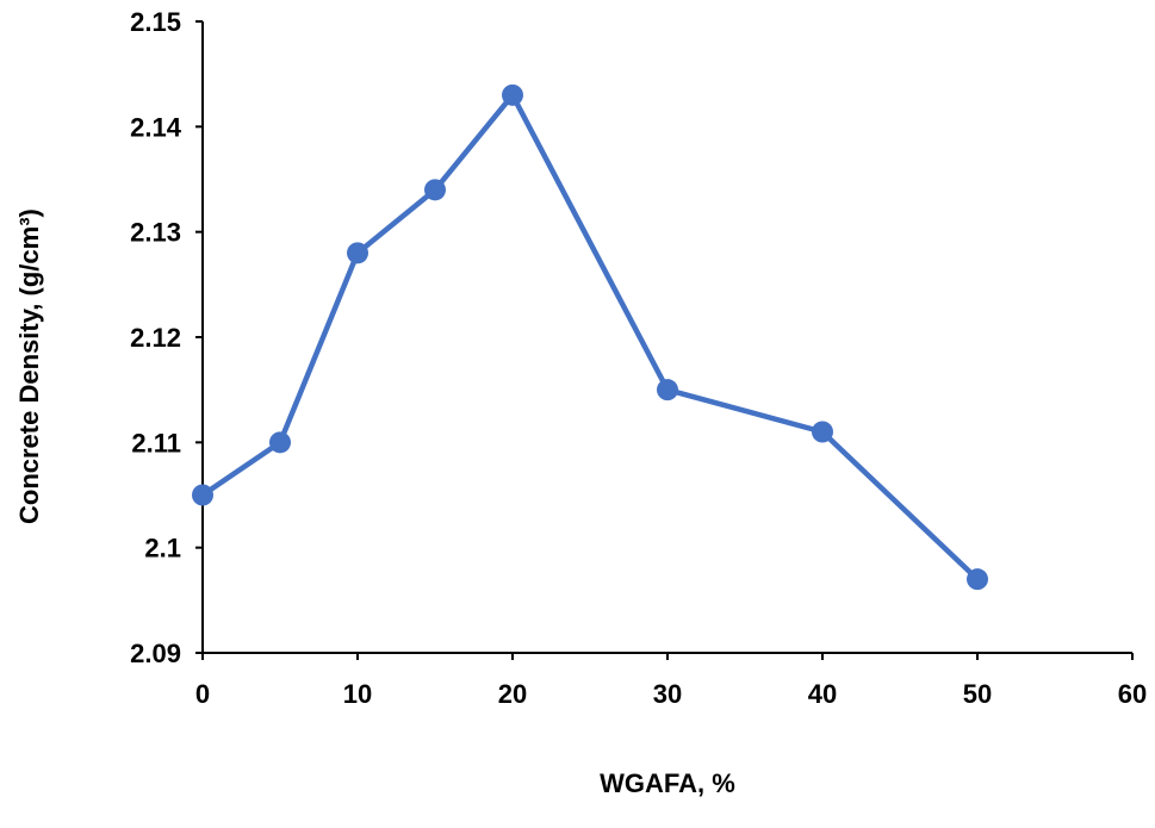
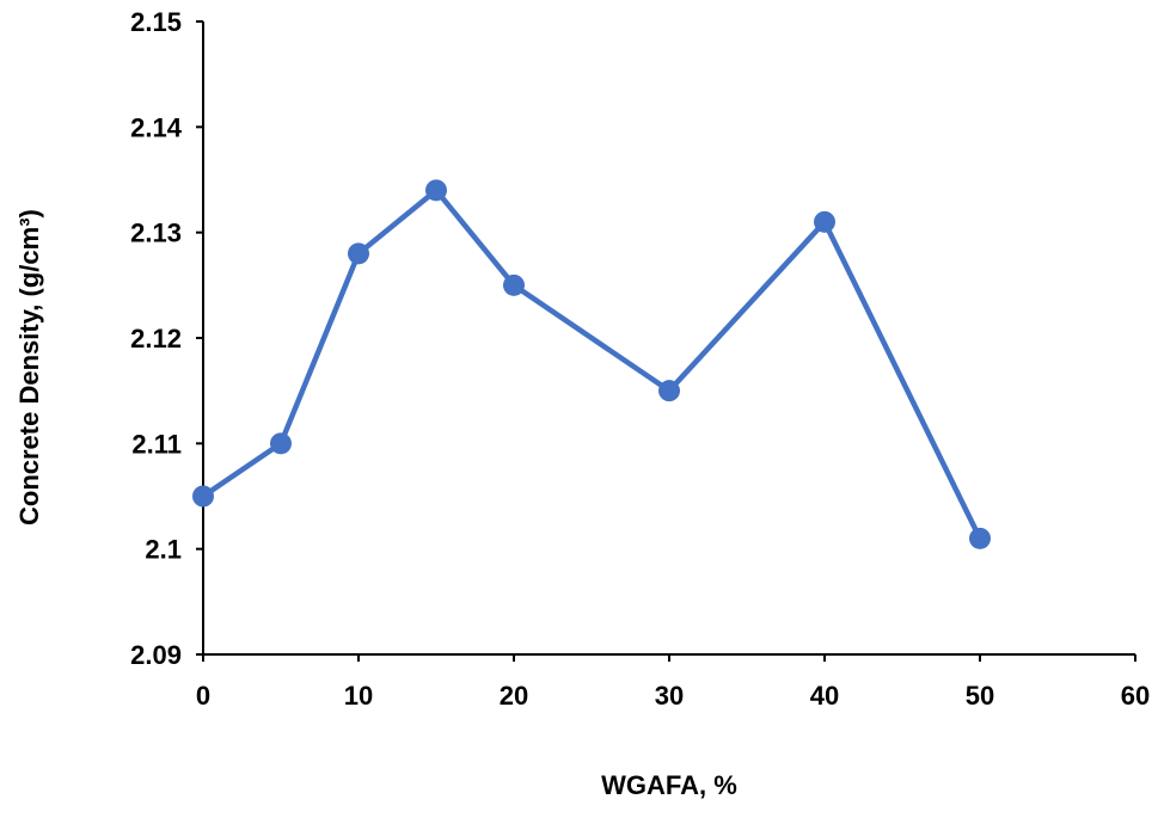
20: 2.143 -> 2.125
40: 2.111 -> 2.131
50: 2.097 -> 2.101
